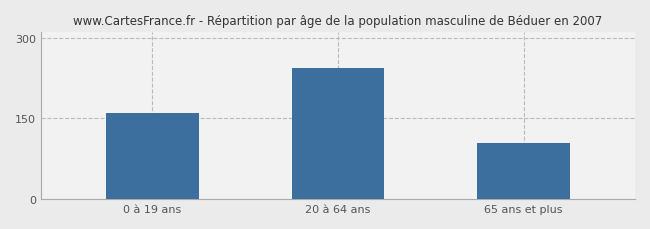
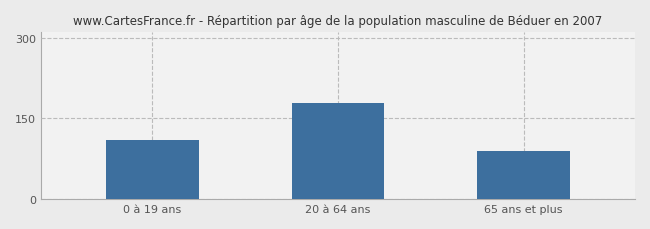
0 à 19 ans: 160 -> 110
20 à 64 ans: 244 -> 178
65 ans et plus: 104 -> 90
